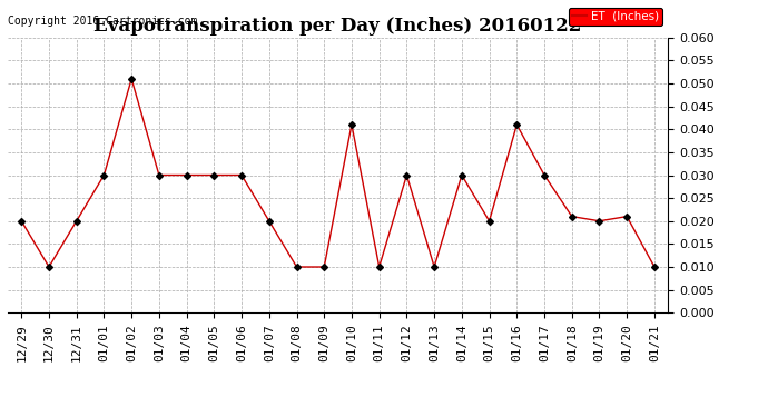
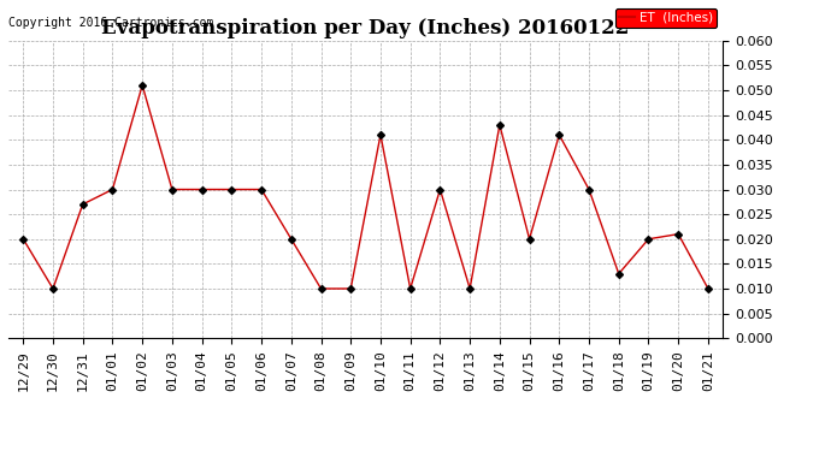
12/31: 0.020 -> 0.027
01/14: 0.030 -> 0.043
01/18: 0.021 -> 0.013
